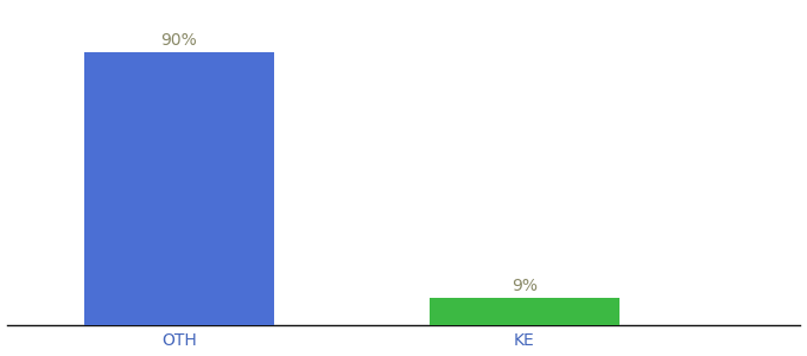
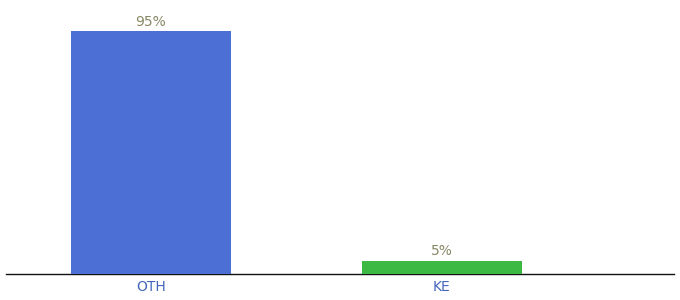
OTH: 90% -> 95%
KE: 9% -> 5%
